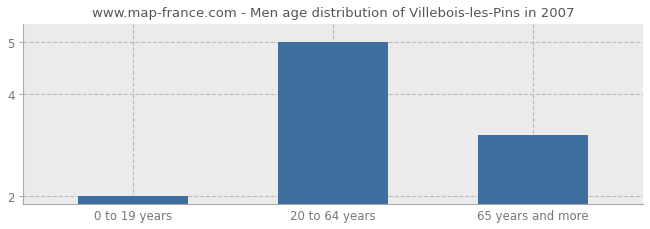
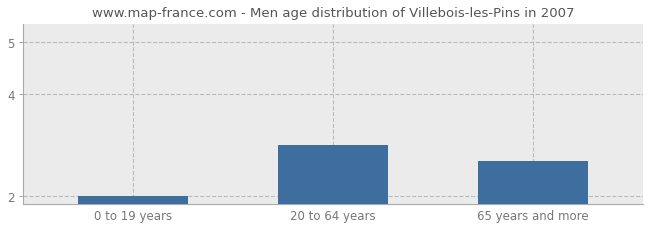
20 to 64 years: 5.0 -> 3.0
65 years and more: 3.2 -> 2.7
